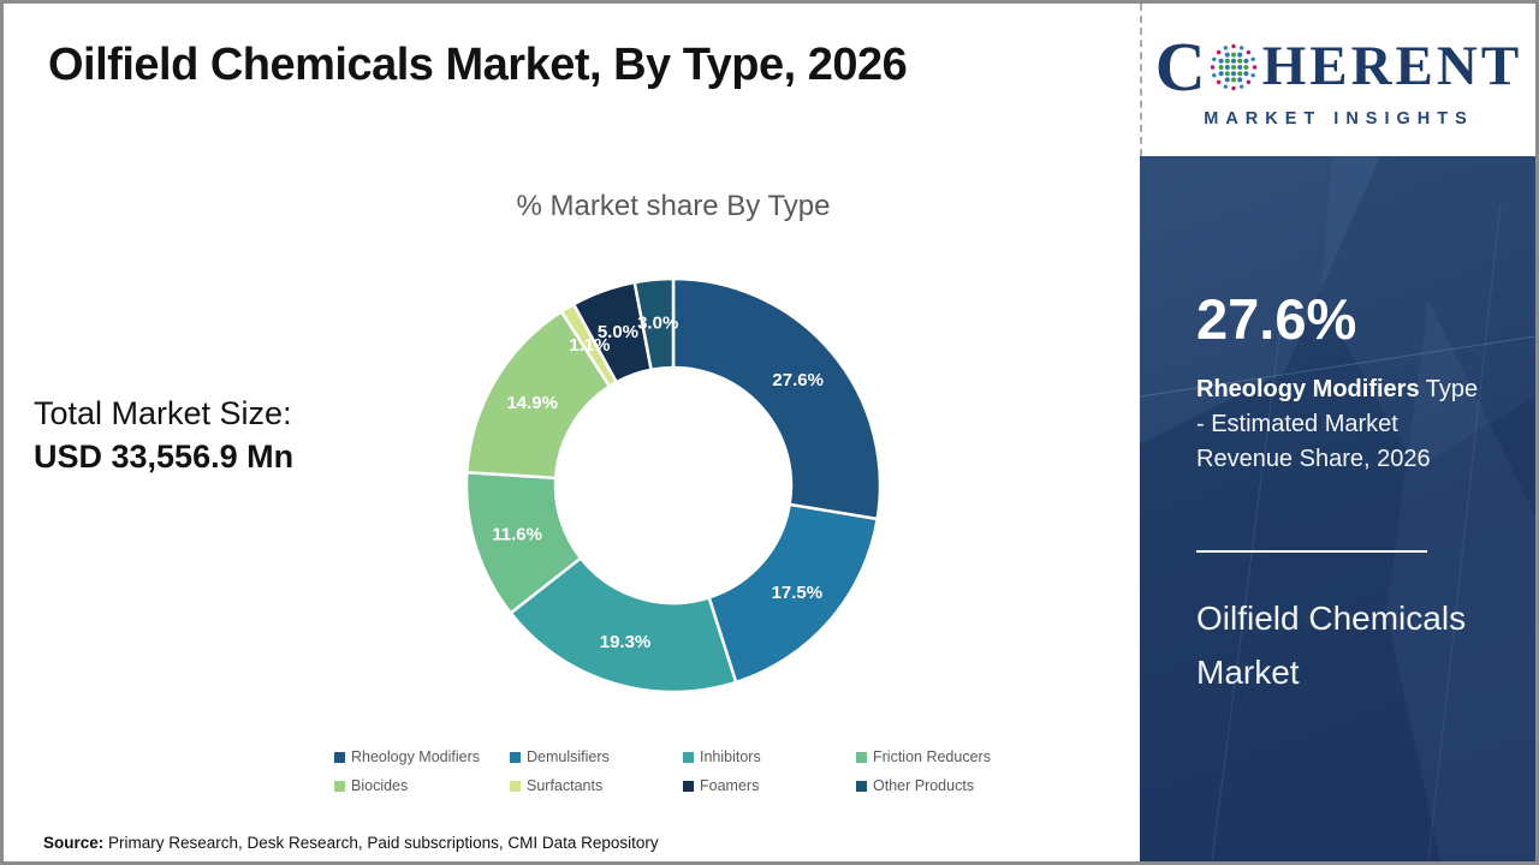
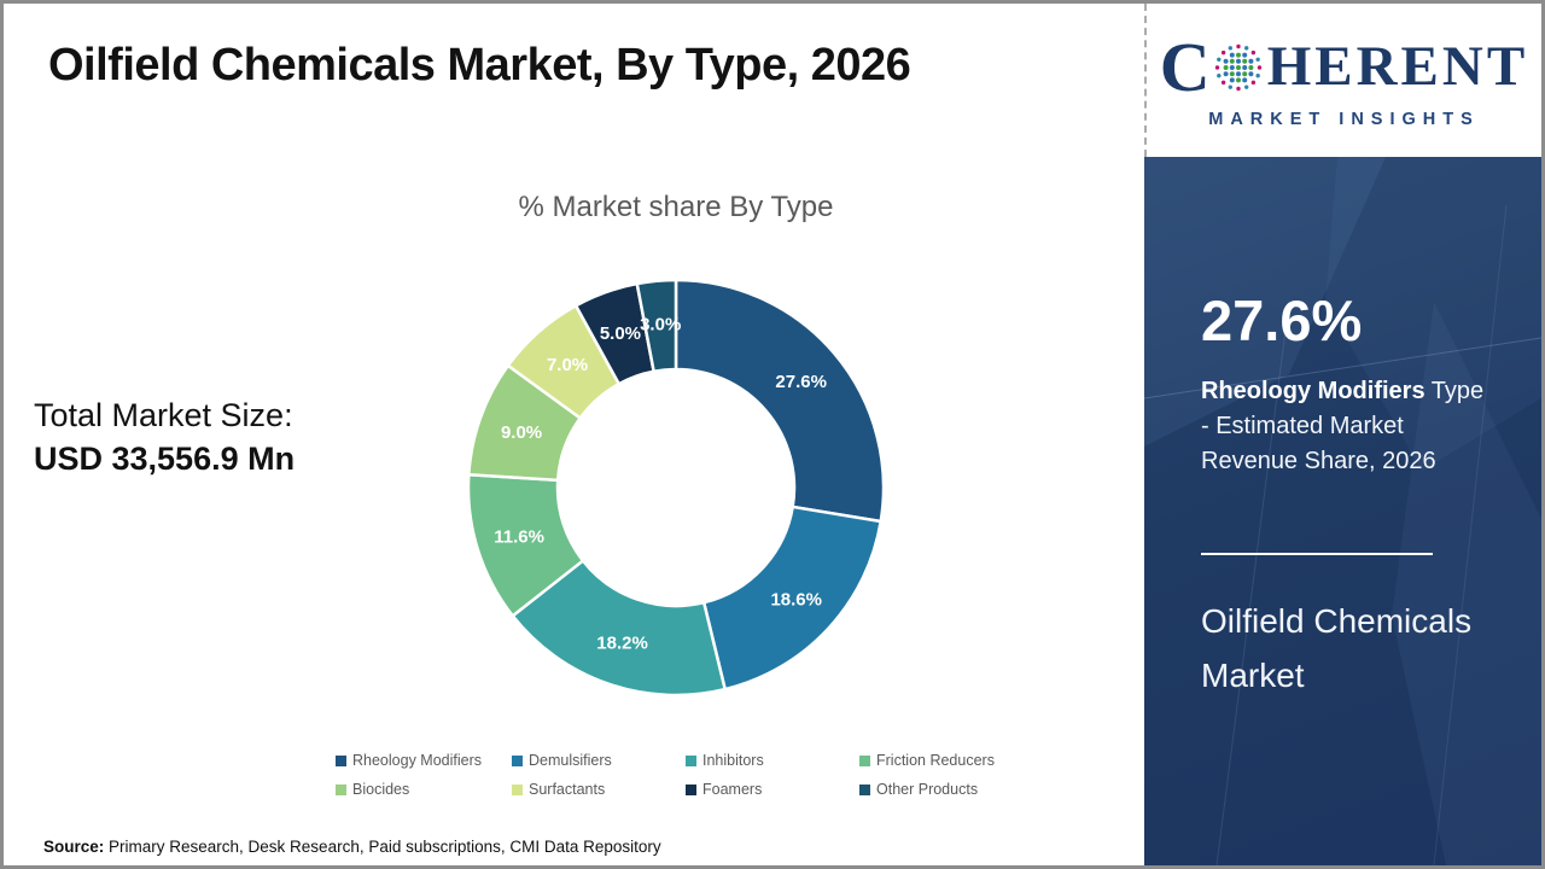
Demulsifiers: 17.5% -> 18.6%
Inhibitors: 19.3% -> 18.2%
Biocides: 14.9% -> 9.0%
Surfactants: 1.1% -> 7.0%
